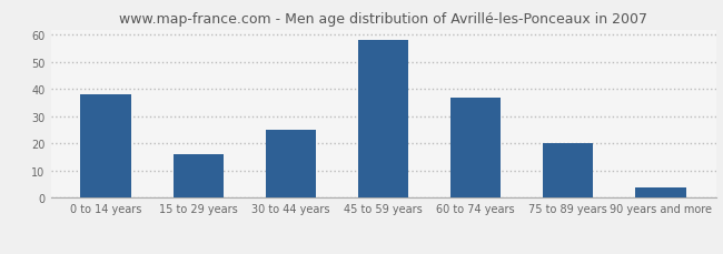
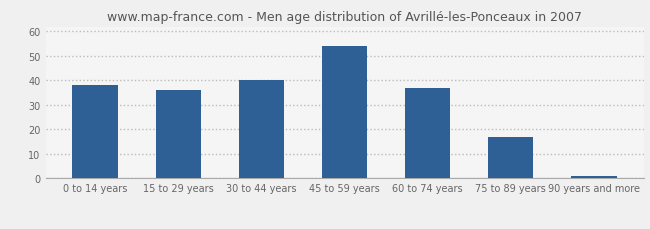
15 to 29 years: 16 -> 36
30 to 44 years: 25 -> 40
45 to 59 years: 58 -> 54
75 to 89 years: 20 -> 17
90 years and more: 4 -> 1
